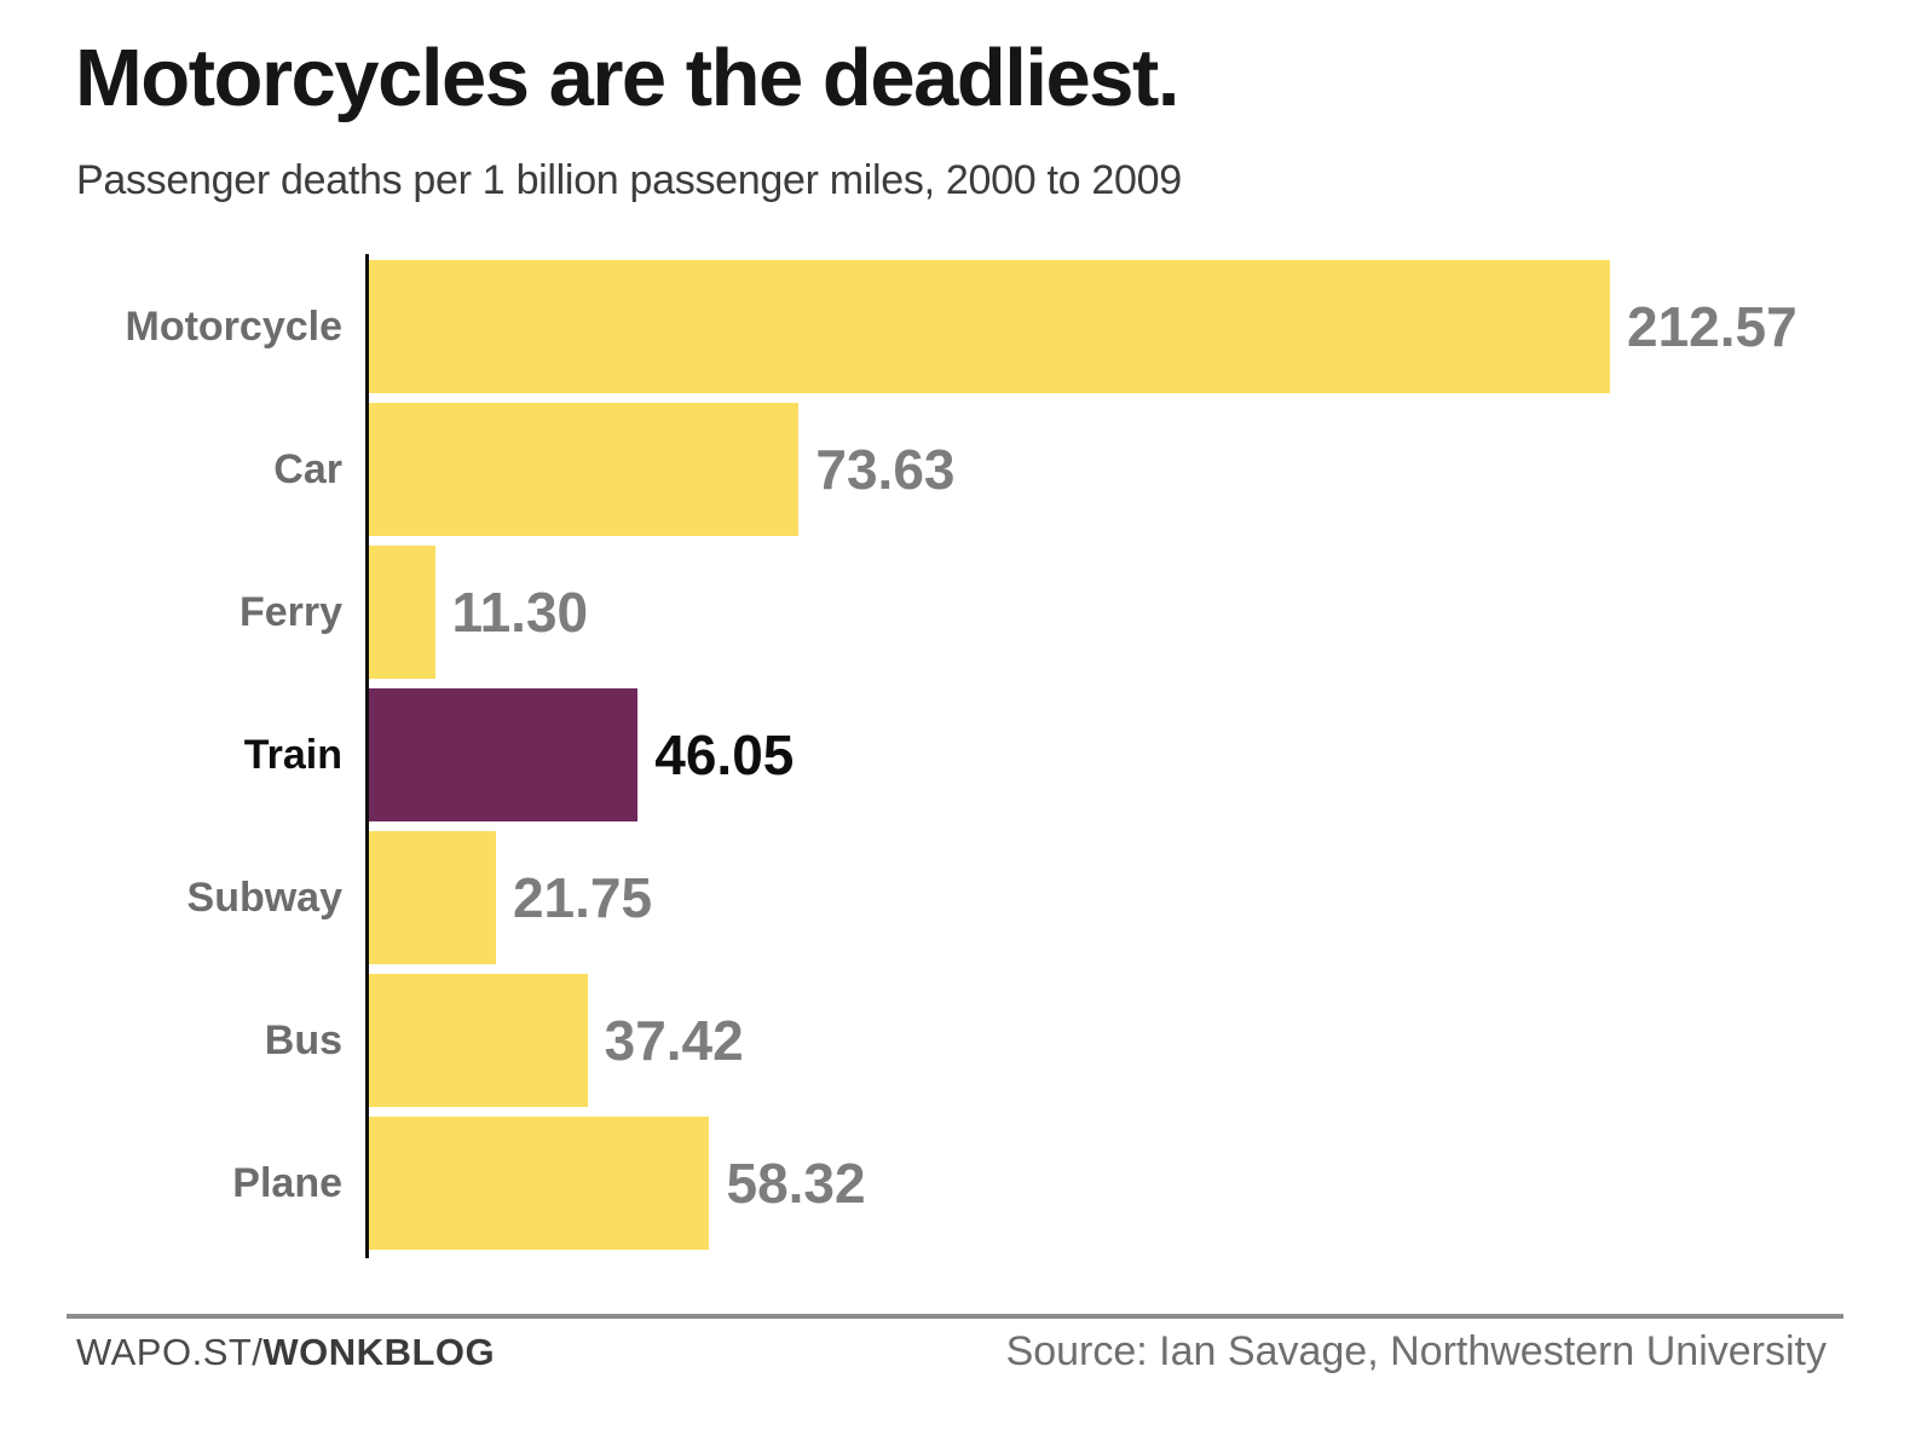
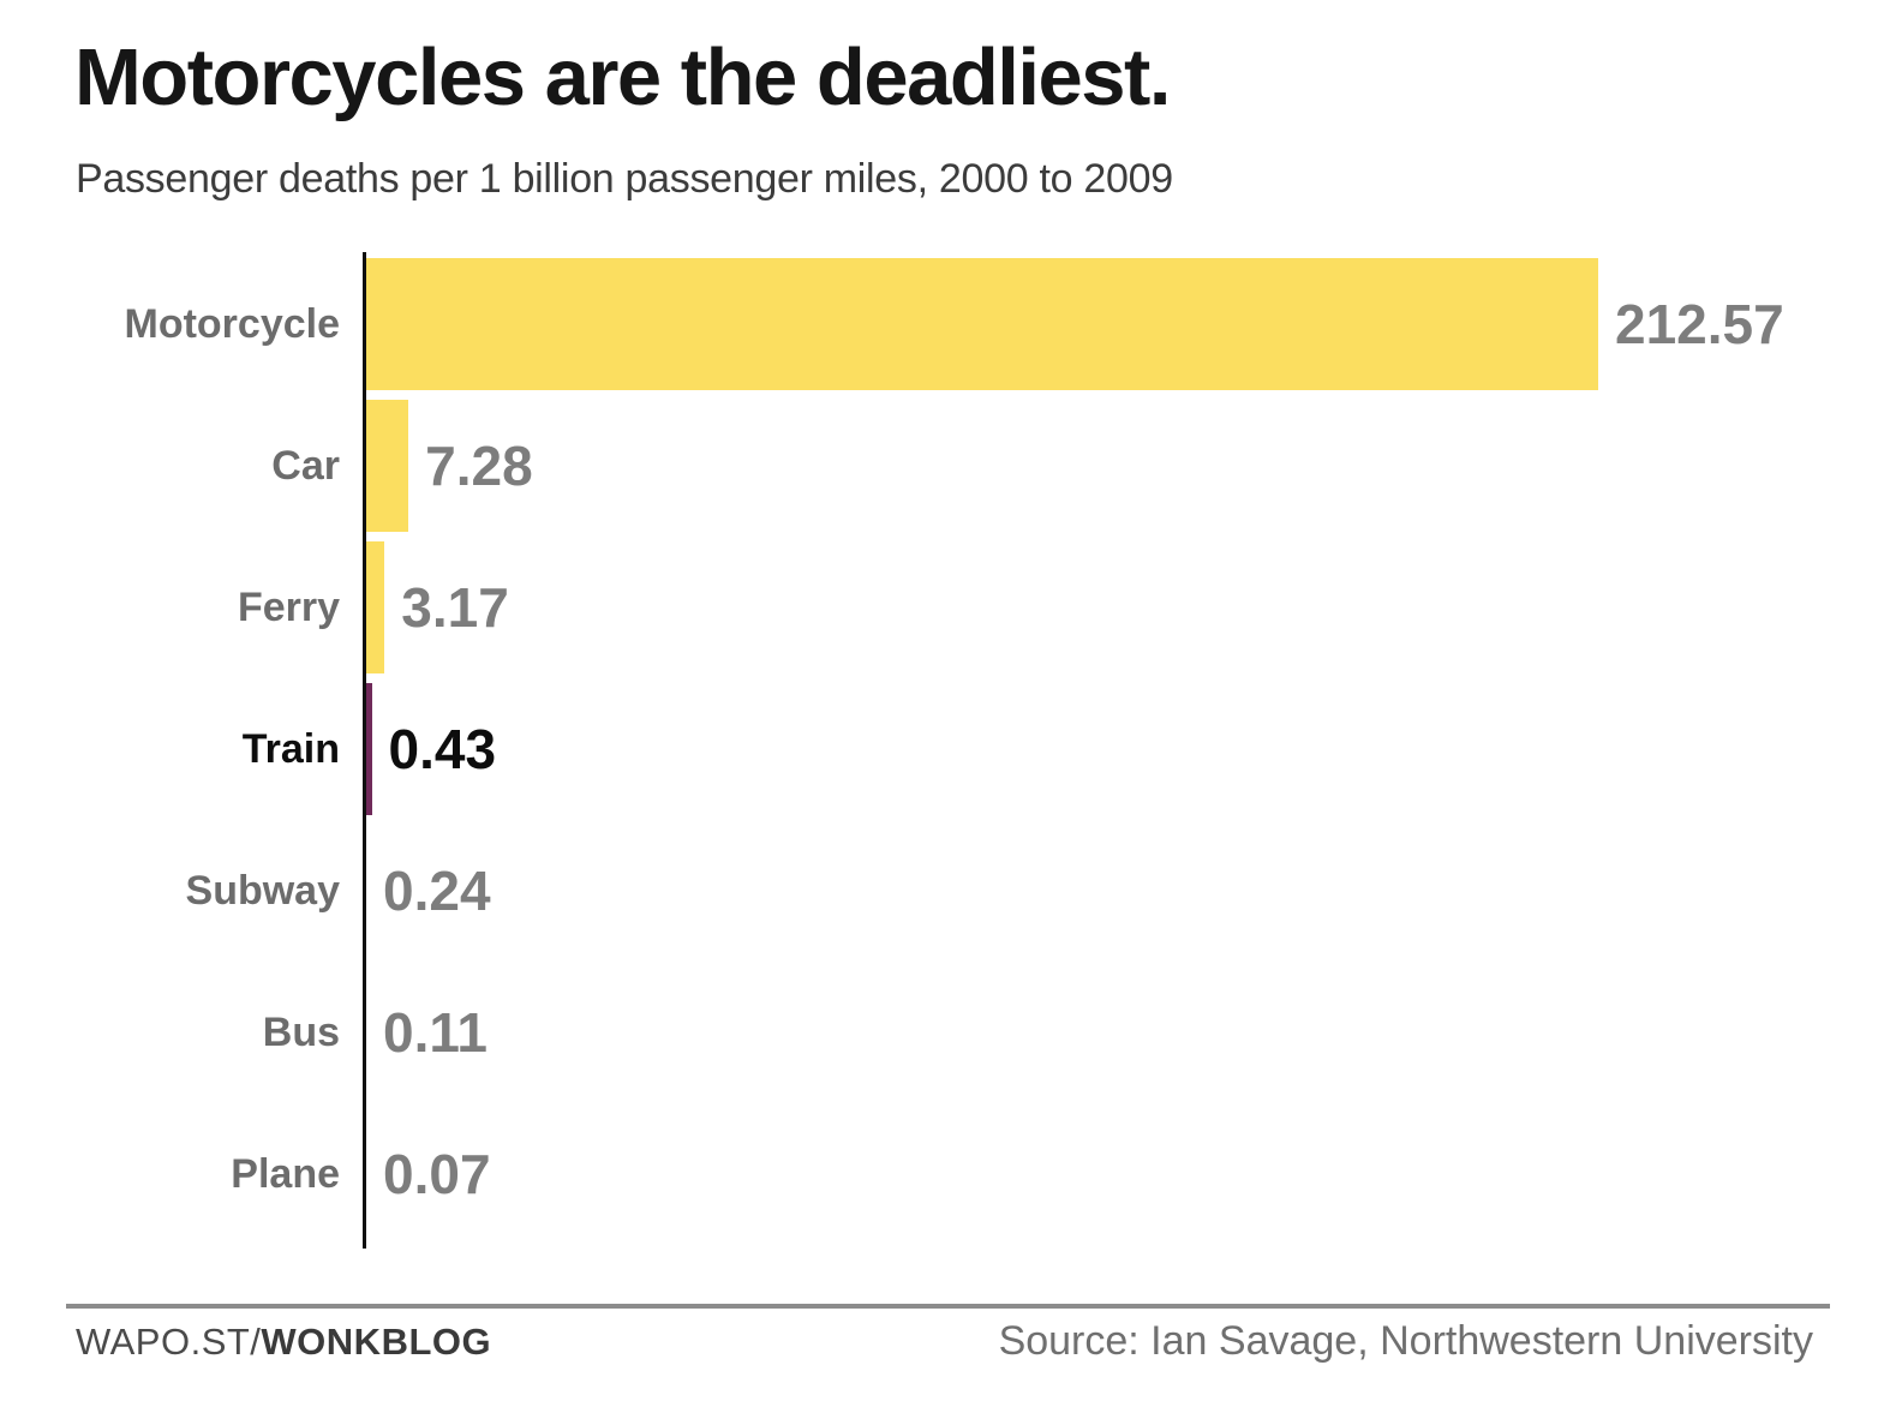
Car: 73.63 -> 7.28
Ferry: 11.30 -> 3.17
Train: 46.05 -> 0.43
Subway: 21.75 -> 0.24
Bus: 37.42 -> 0.11
Plane: 58.32 -> 0.07
